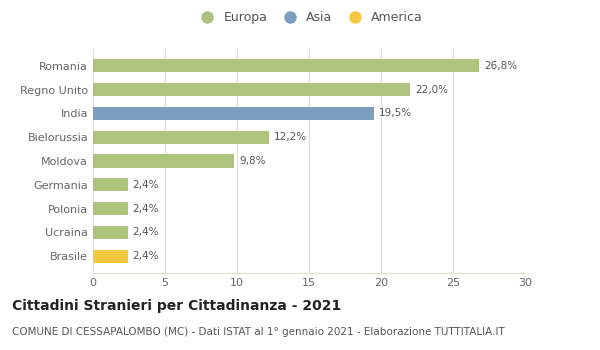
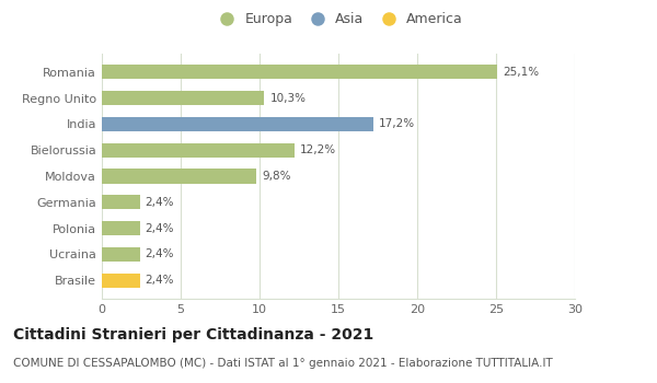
Romania: 26,8% -> 25,1%
Regno Unito: 22,0% -> 10,3%
India: 19,5% -> 17,2%
